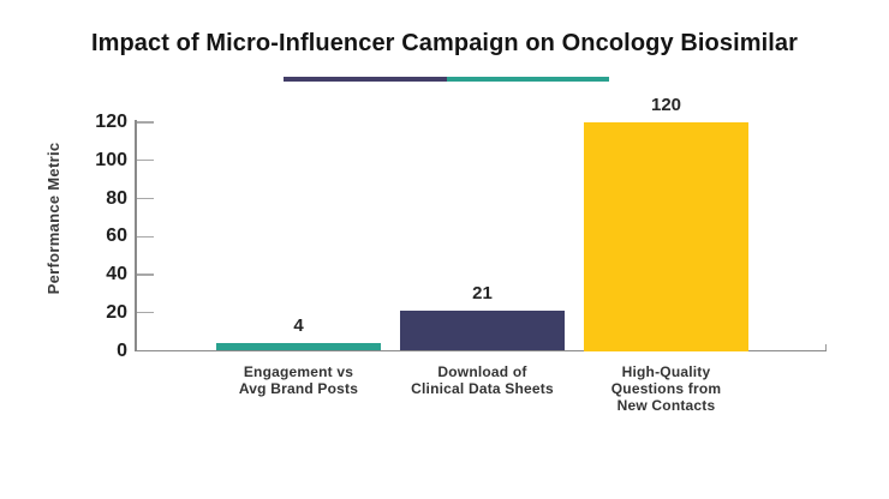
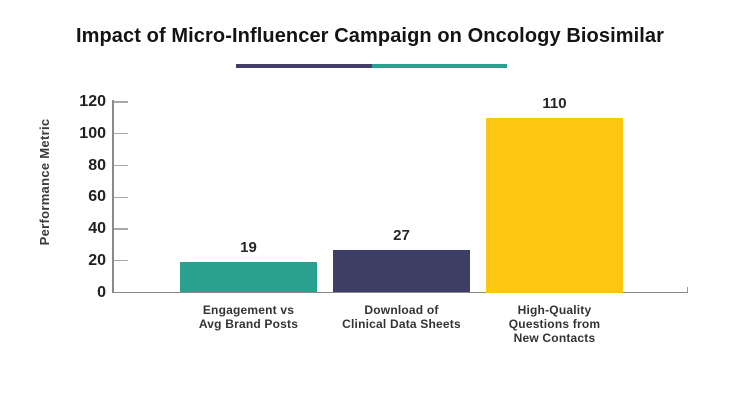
Engagement vs Avg Brand Posts: 4 -> 19
Download of Clinical Data Sheets: 21 -> 27
High-Quality Questions from New Contacts: 120 -> 110
